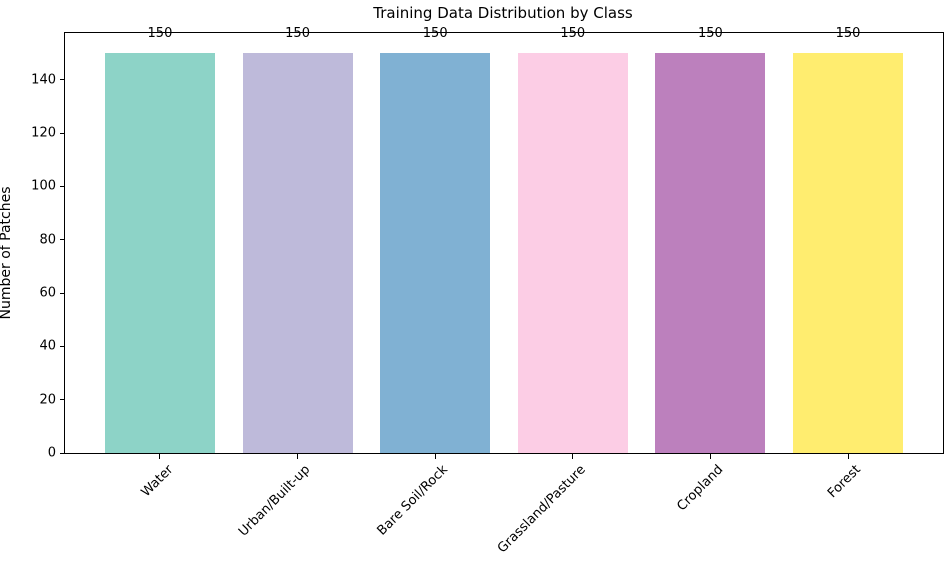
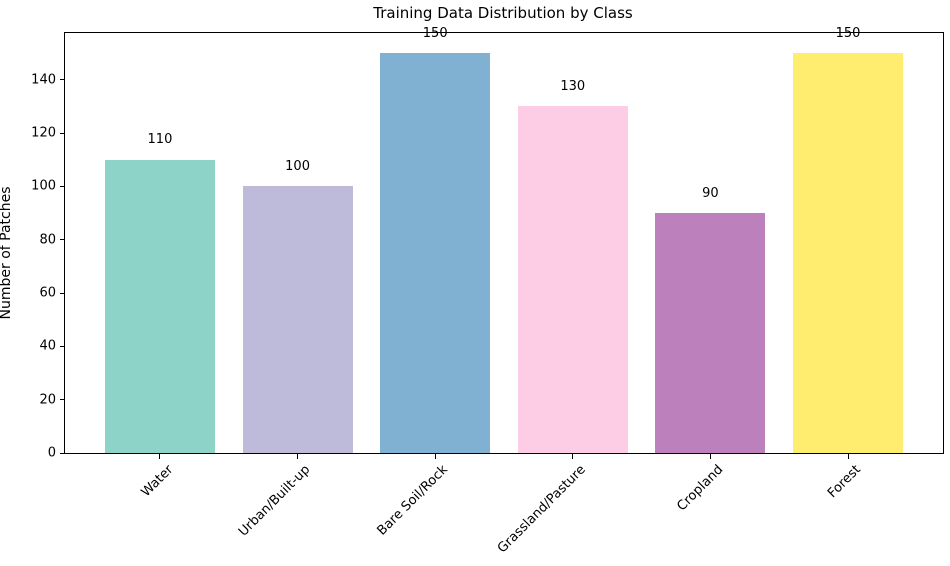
Water: 150 -> 110
Urban/Built-up: 150 -> 100
Grassland/Pasture: 150 -> 130
Cropland: 150 -> 90
